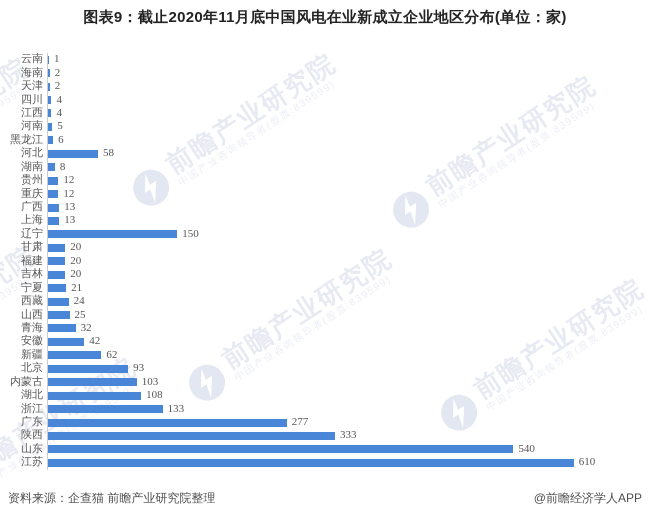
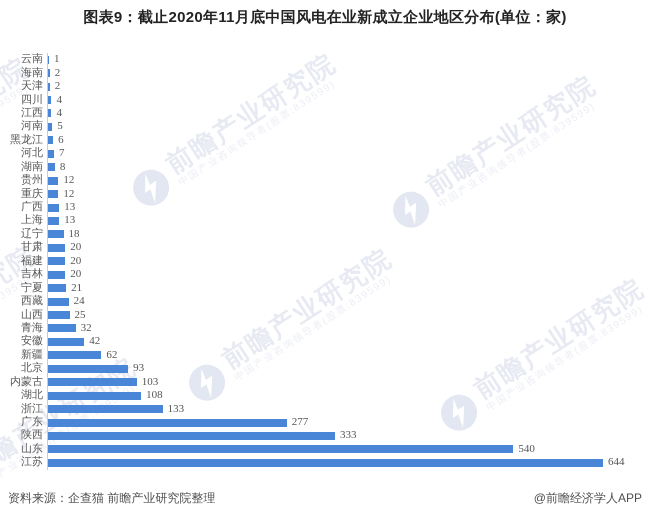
河北: 58 -> 7
辽宁: 150 -> 18
江苏: 610 -> 644
